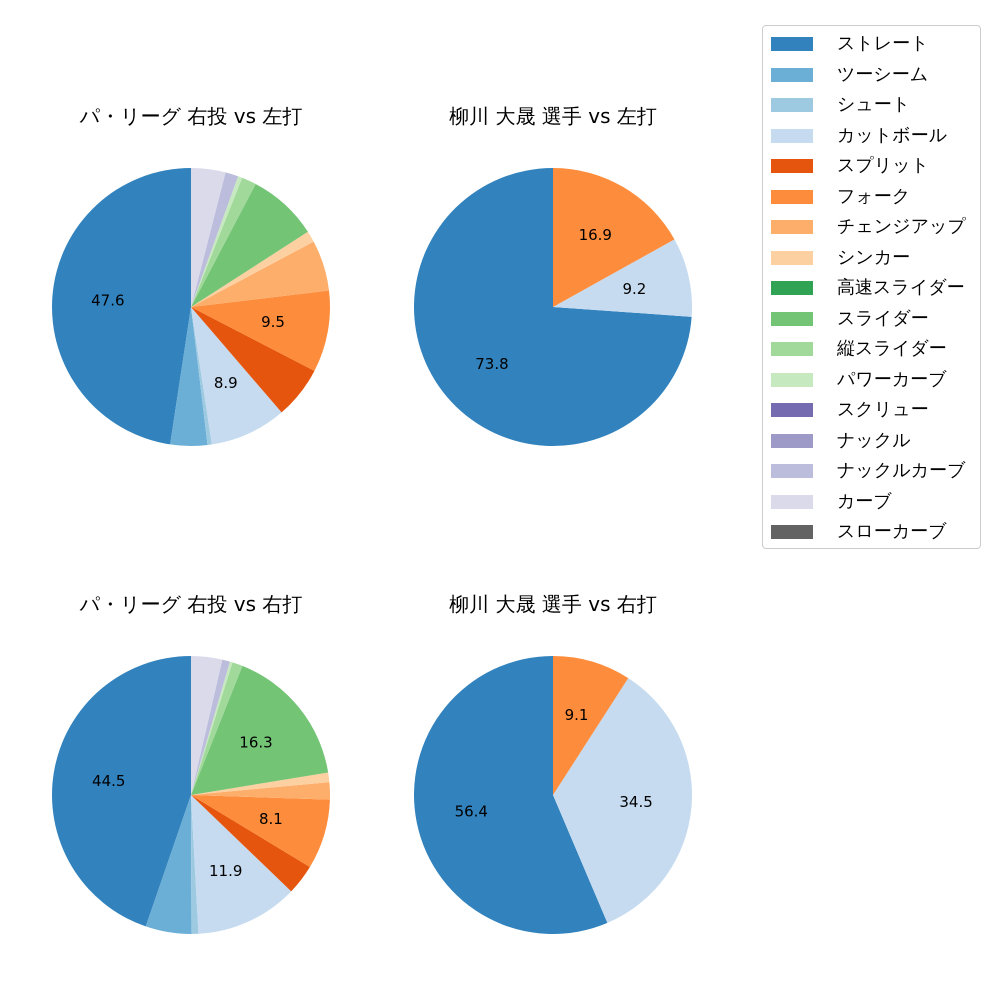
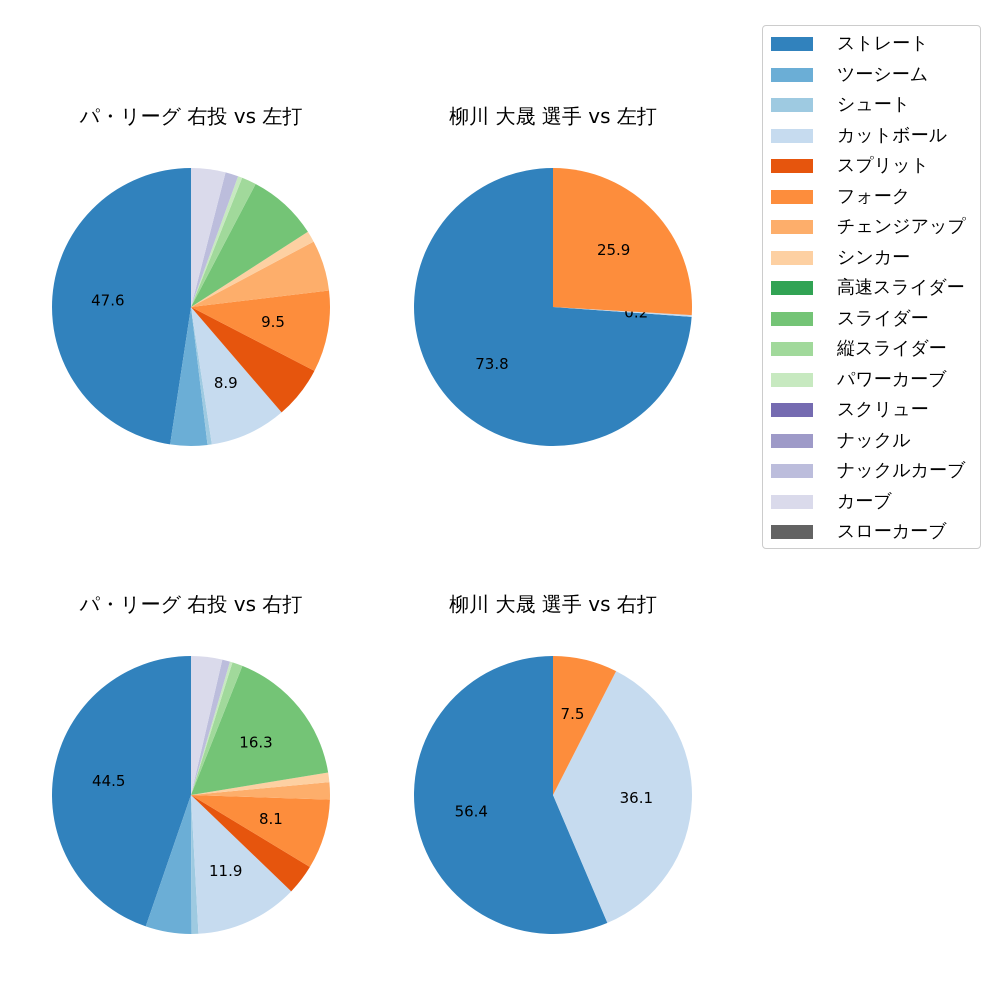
柳川 大晟 選手 vs 左打/カットボール: 9.2 -> 0.2
柳川 大晟 選手 vs 左打/フォーク: 16.9 -> 25.9
柳川 大晟 選手 vs 右打/カットボール: 34.5 -> 36.1
柳川 大晟 選手 vs 右打/フォーク: 9.1 -> 7.5
